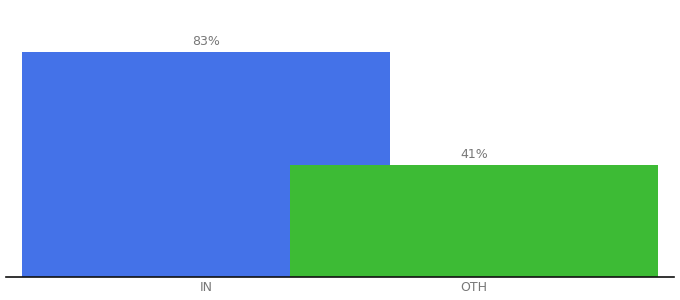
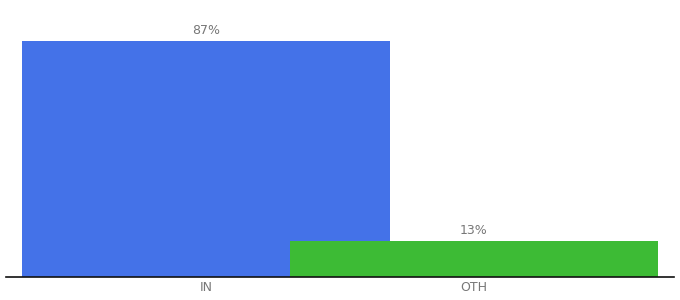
IN: 83% -> 87%
OTH: 41% -> 13%
